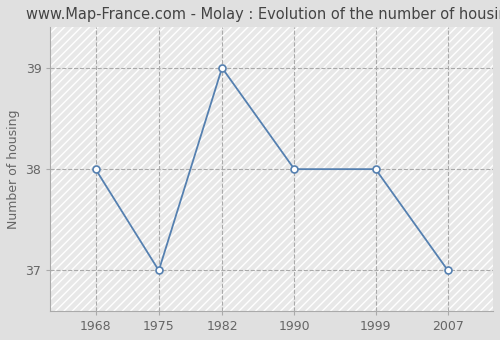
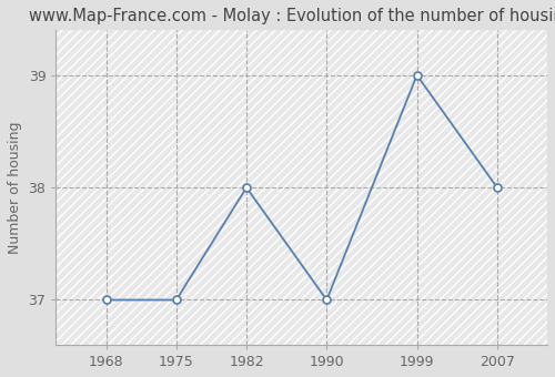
1968: 38 -> 37
1982: 39 -> 38
1990: 38 -> 37
1999: 38 -> 39
2007: 37 -> 38
